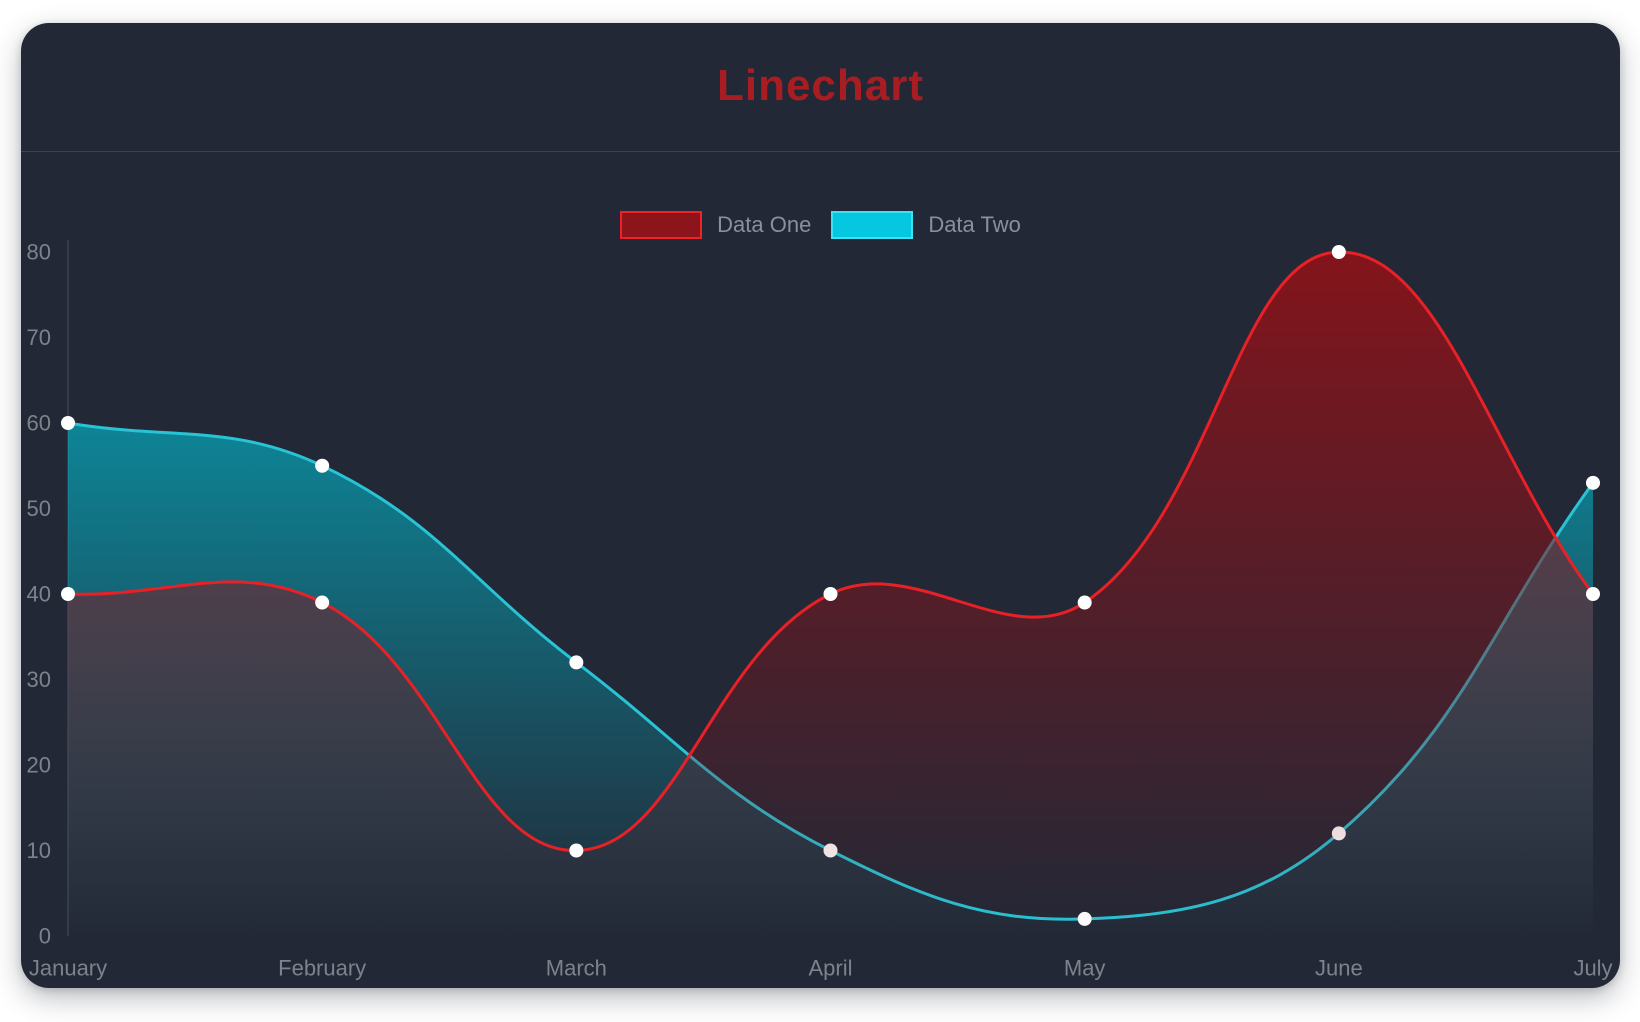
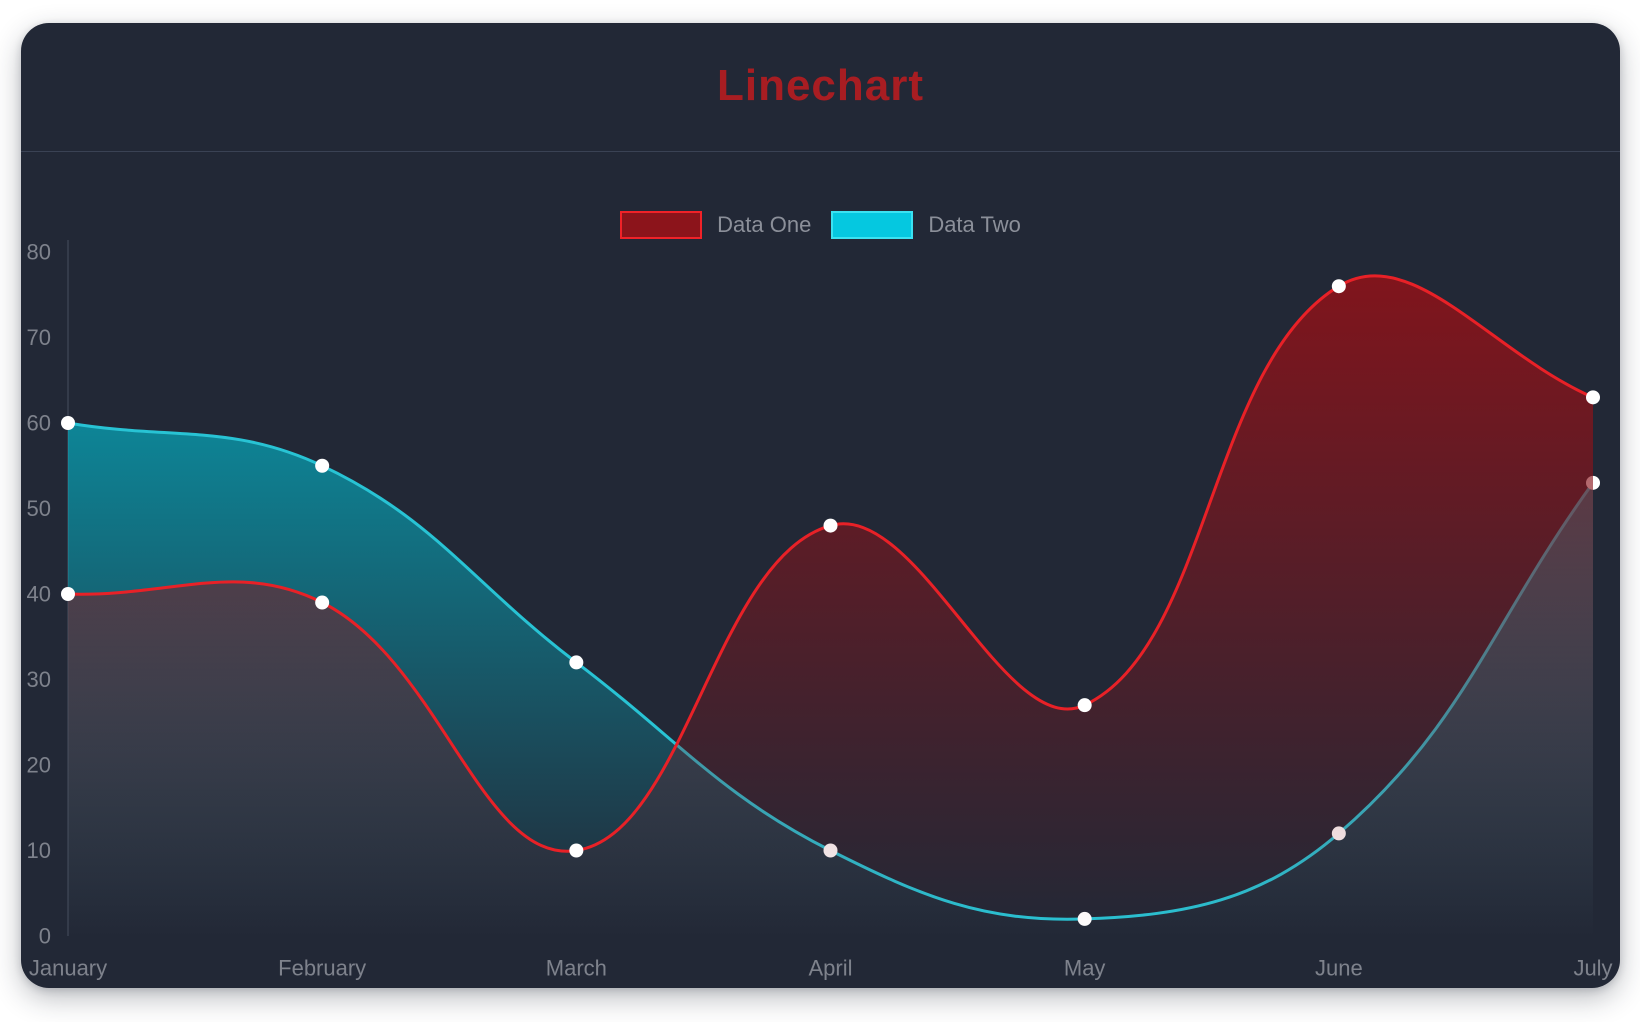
Data One/April: 40 -> 48
Data One/May: 39 -> 27
Data One/June: 80 -> 76
Data One/July: 40 -> 63
